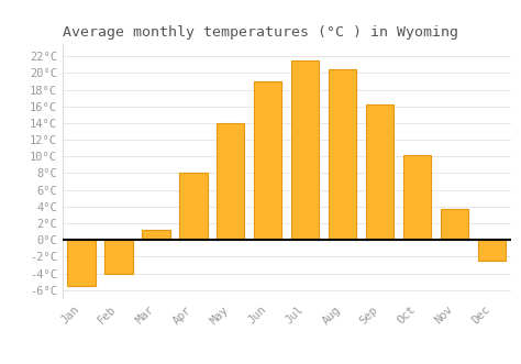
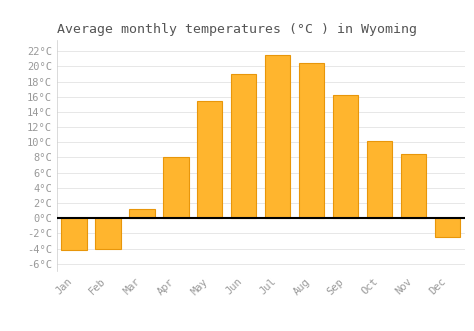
Jan: -5.5°C -> -4.2°C
May: 14.0°C -> 15.4°C
Nov: 3.7°C -> 8.4°C
